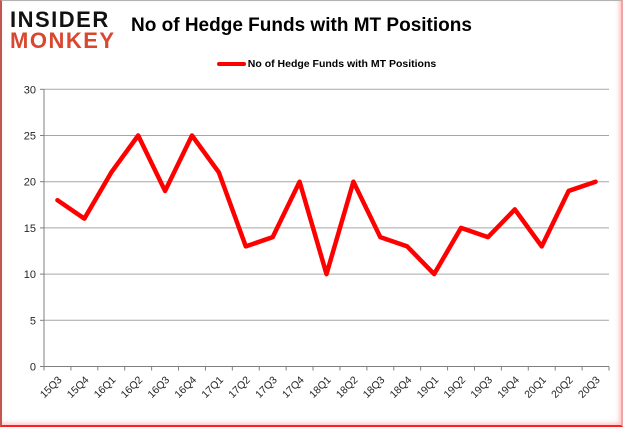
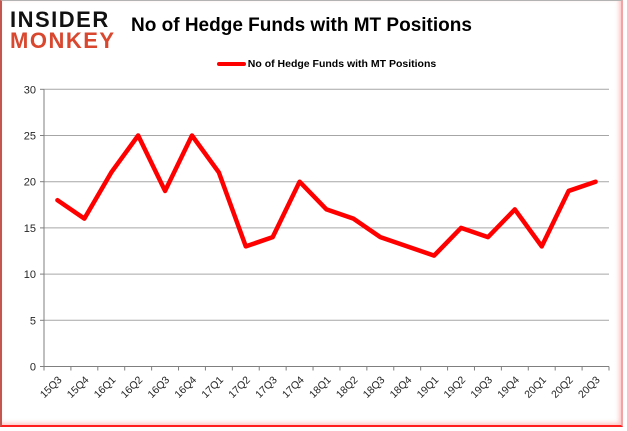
18Q1: 10 -> 17
18Q2: 20 -> 16
19Q1: 10 -> 12
